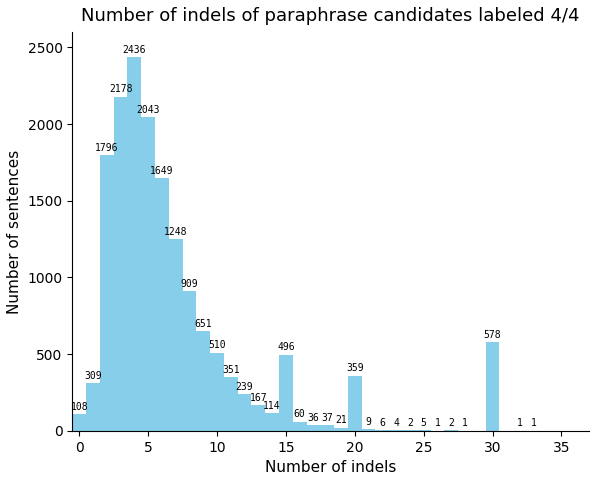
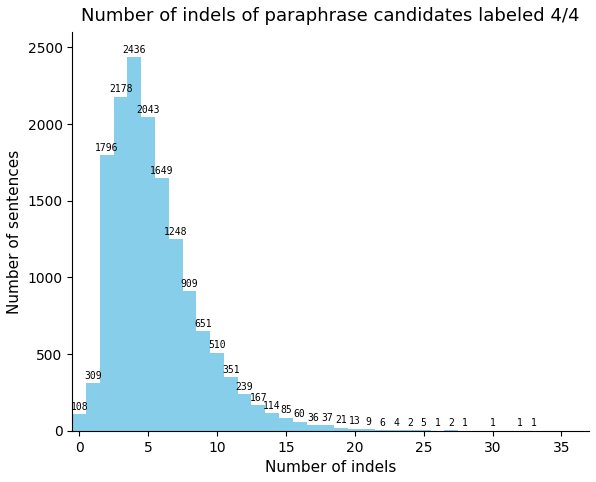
15: 496 -> 85
20: 359 -> 13
30: 578 -> 1
